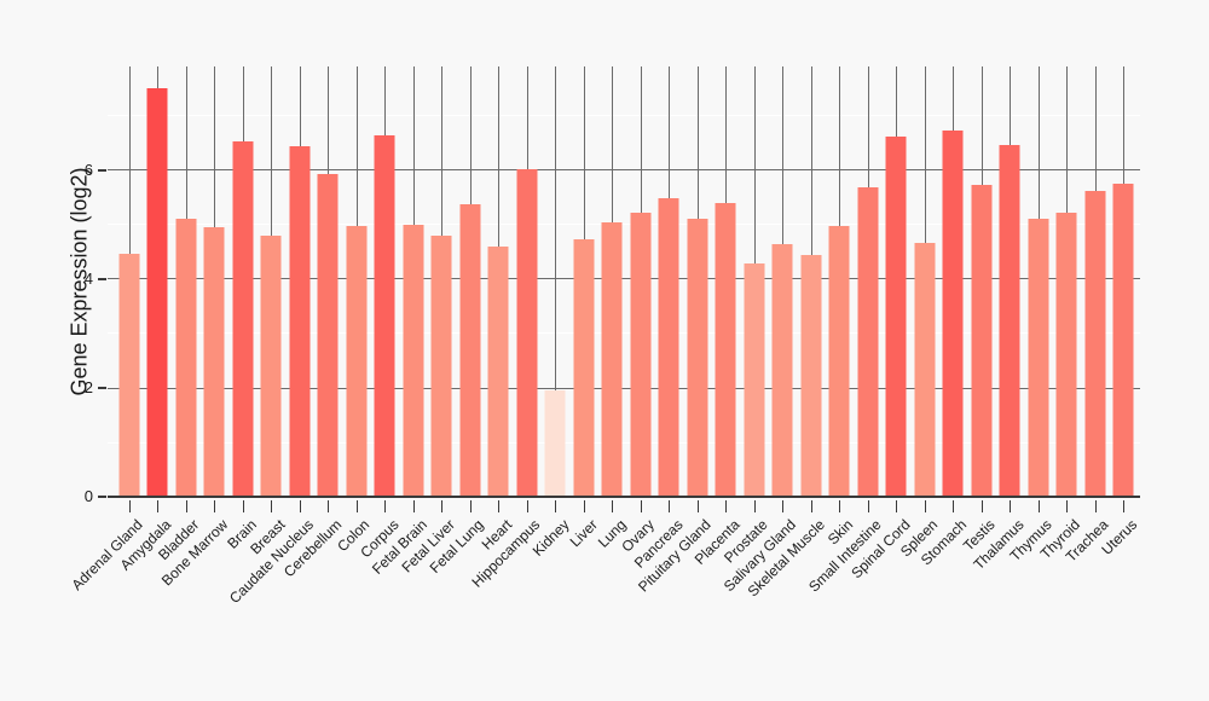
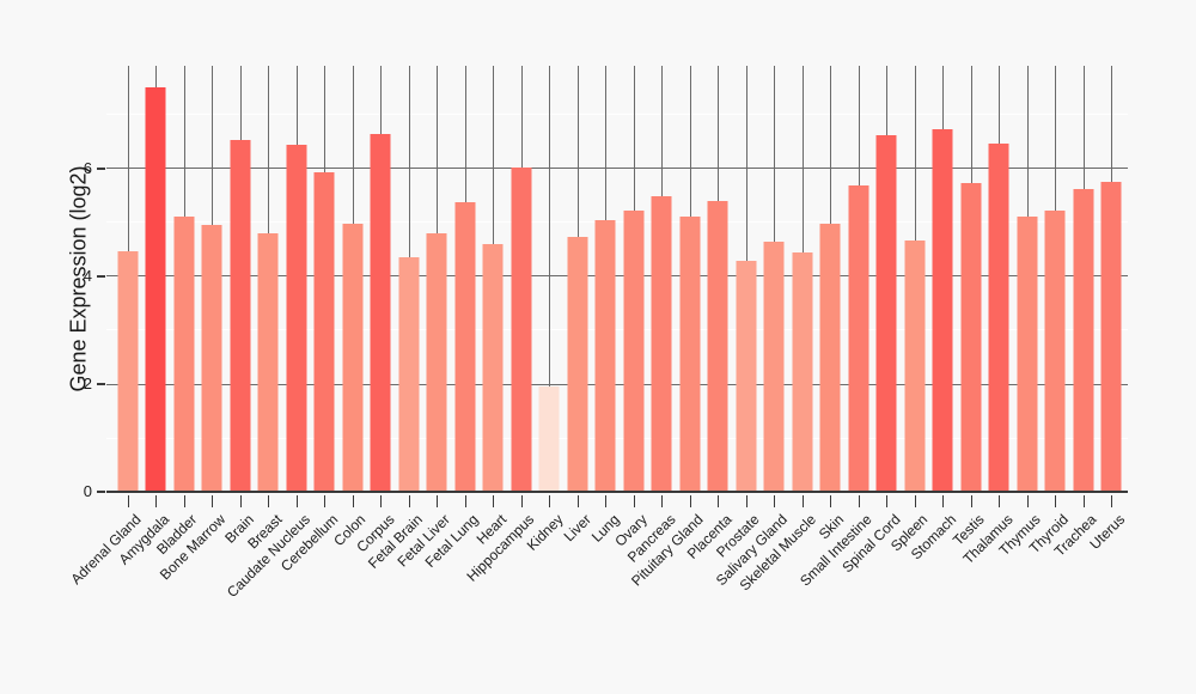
Fetal Brain: 5.0 -> 4.4
